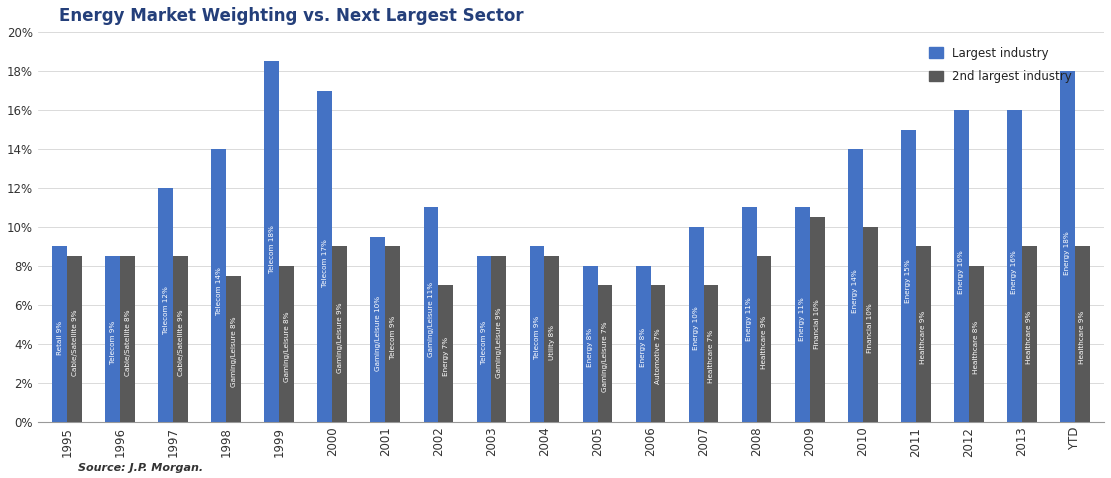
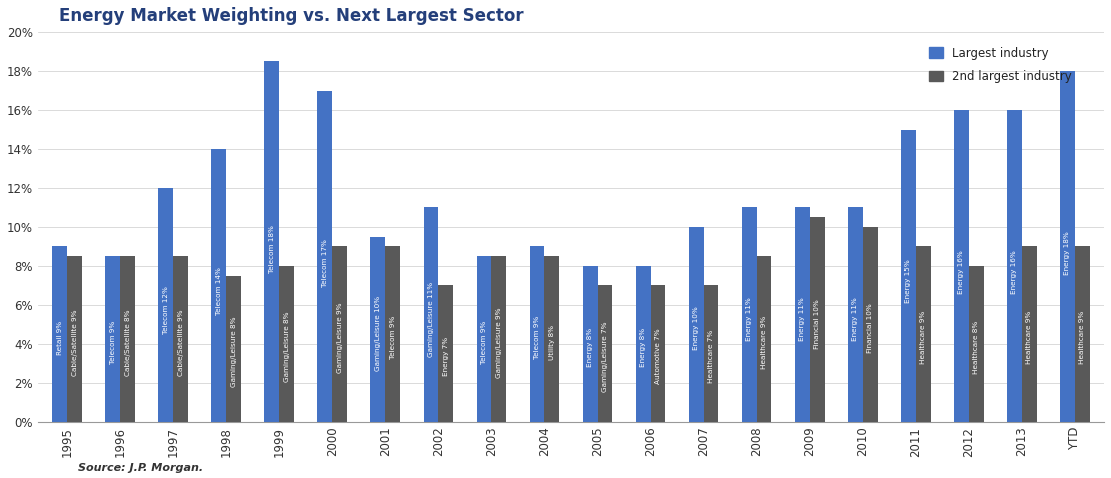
Largest industry/2010: 14% -> 11%
